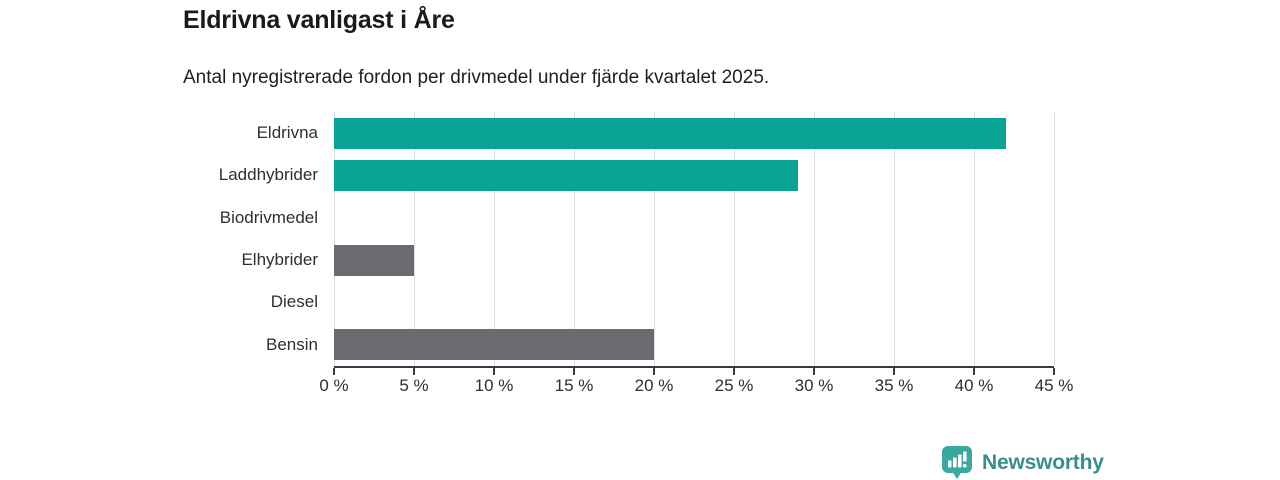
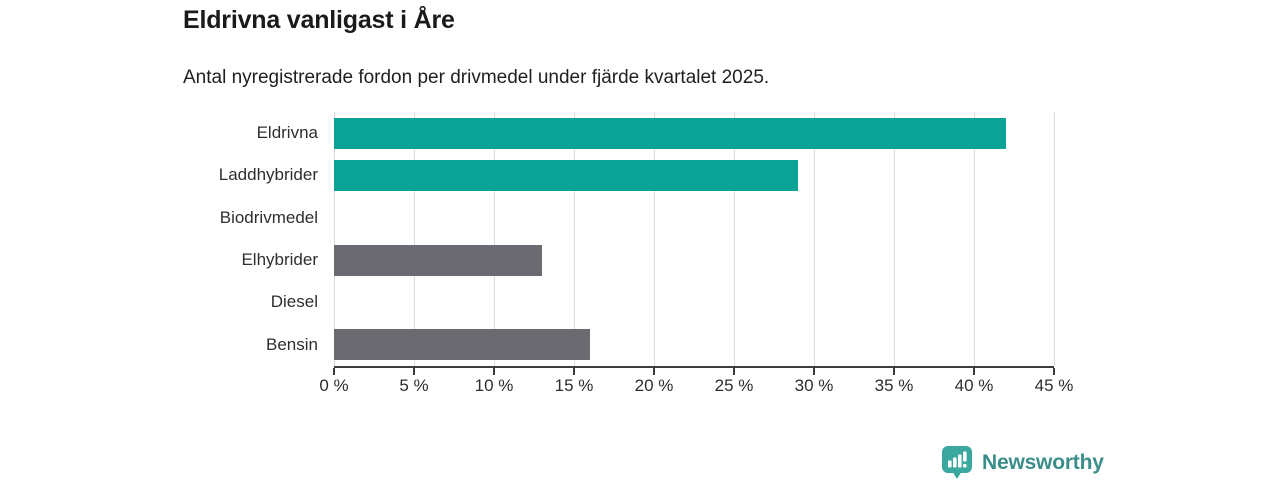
Elhybrider: 5% -> 13%
Bensin: 20% -> 16%
